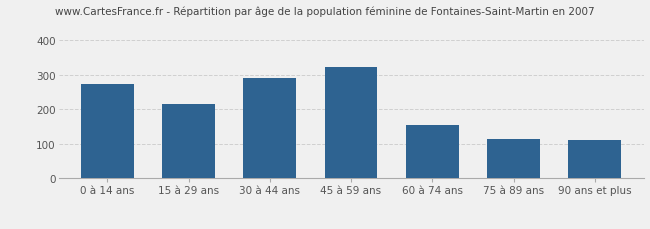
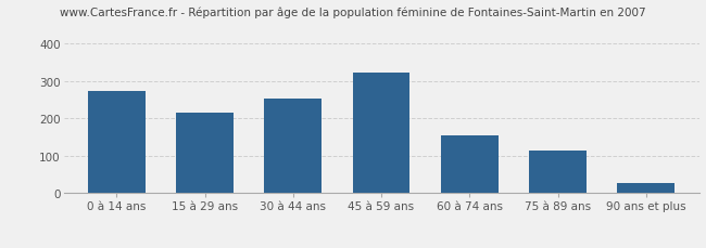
30 à 44 ans: 290 -> 252
90 ans et plus: 110 -> 27
